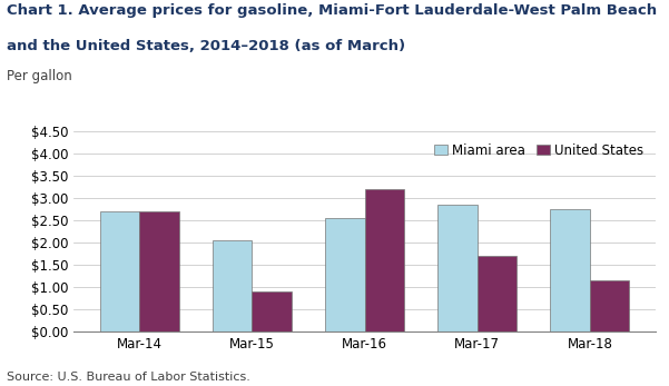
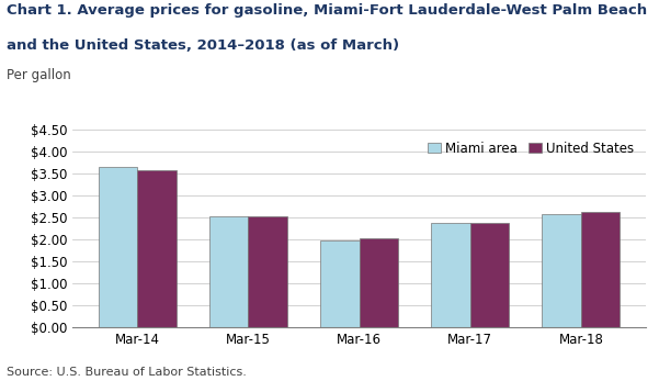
Miami area/Mar-14: $2.70 -> $3.65
United States/Mar-14: $2.70 -> $3.57
Miami area/Mar-15: $2.05 -> $2.52
United States/Mar-15: $0.90 -> $2.52
Miami area/Mar-16: $2.55 -> $1.98
United States/Mar-16: $3.20 -> $2.02
Miami area/Mar-17: $2.85 -> $2.38
United States/Mar-17: $1.70 -> $2.38
Miami area/Mar-18: $2.75 -> $2.57
United States/Mar-18: $1.15 -> $2.62
